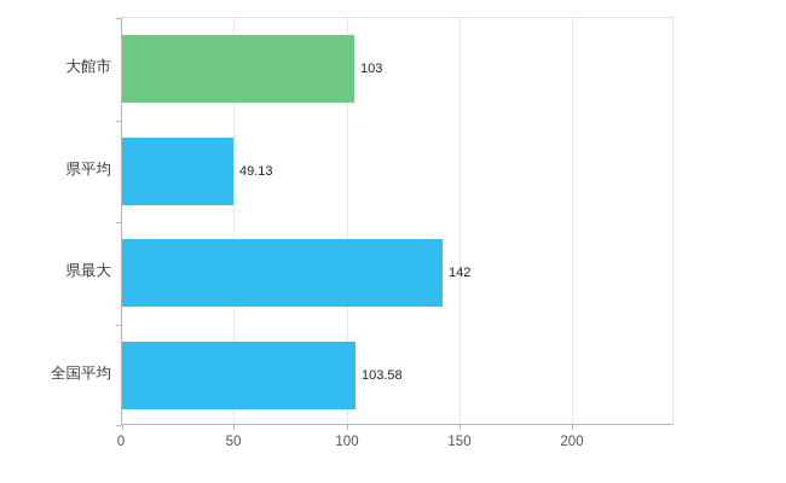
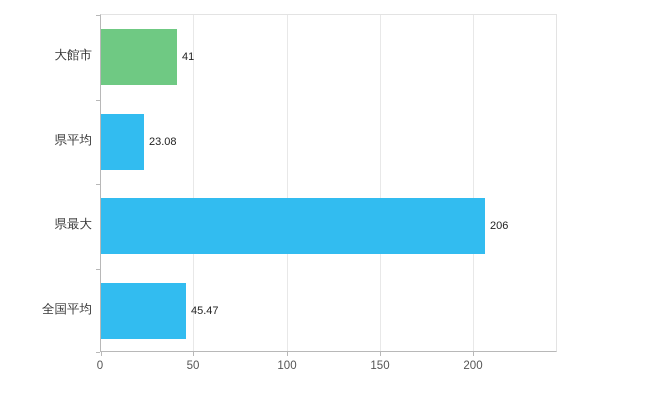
大館市: 103 -> 41
県平均: 49.13 -> 23.08
県最大: 142 -> 206
全国平均: 103.58 -> 45.47
